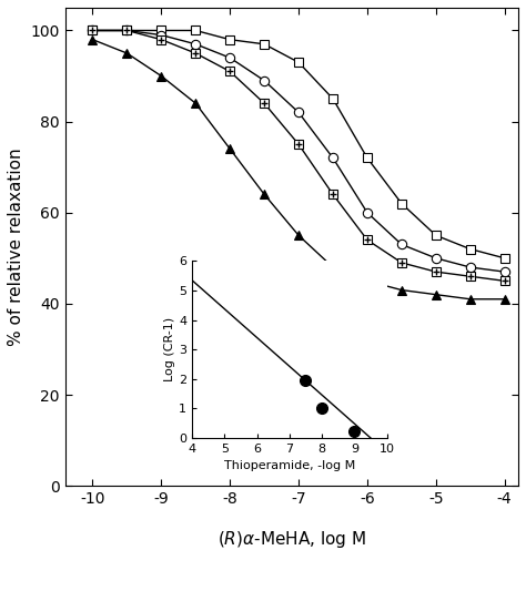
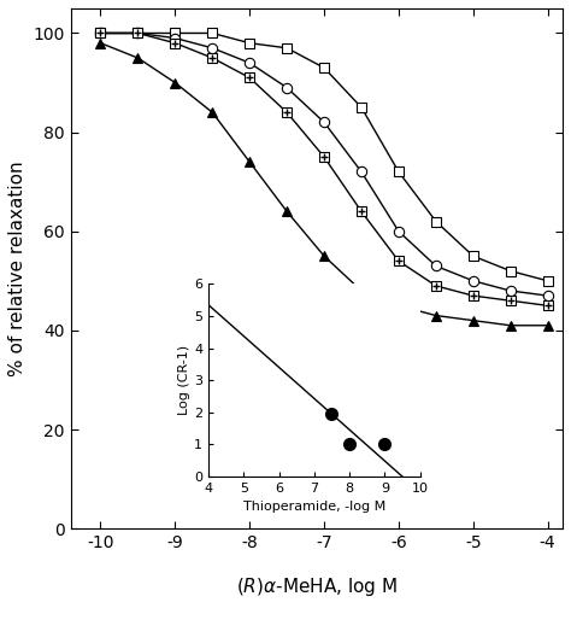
9: 0.22 -> 1.00
